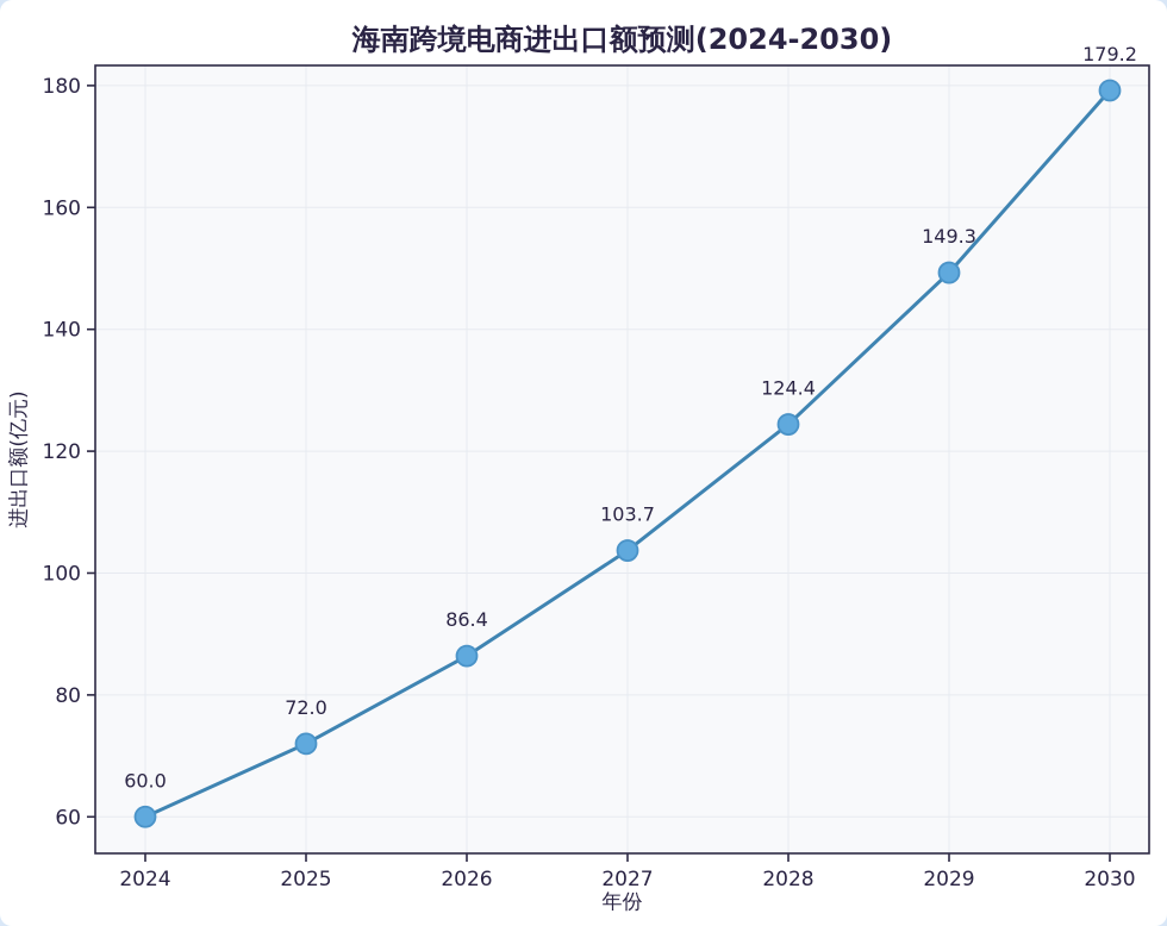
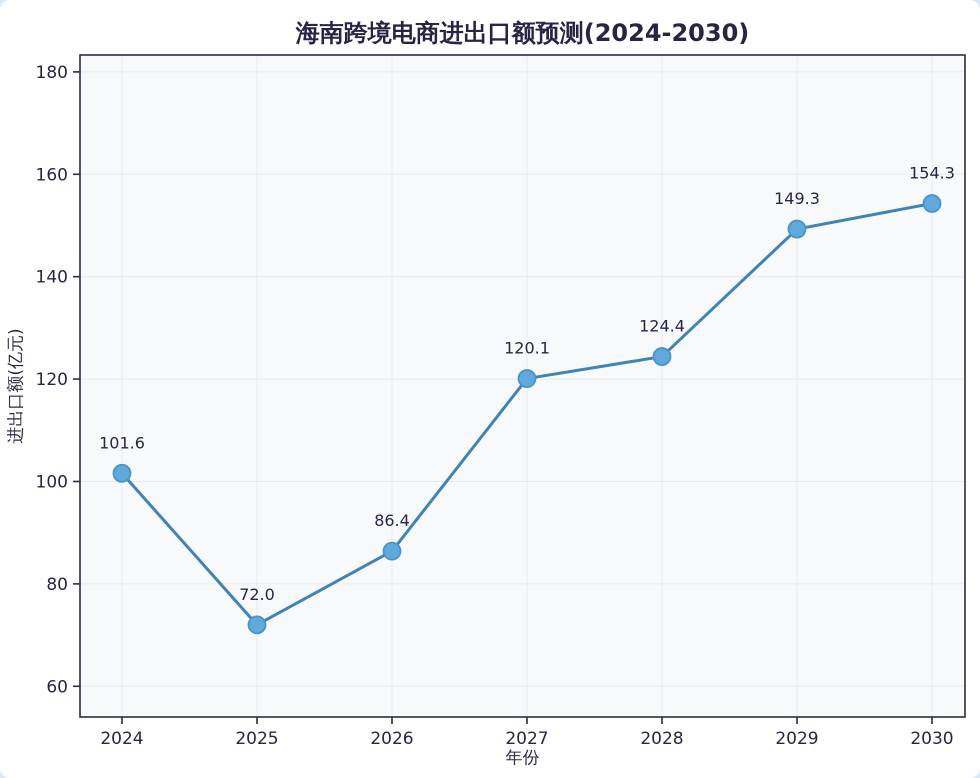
2024: 60.0 -> 101.6
2027: 103.7 -> 120.1
2030: 179.2 -> 154.3
